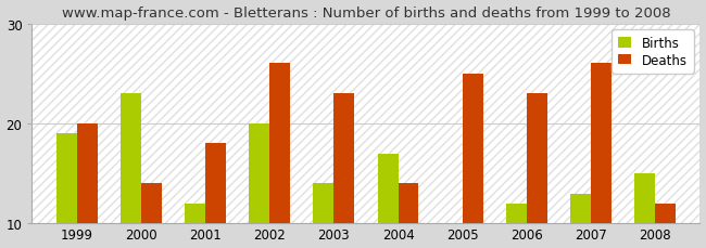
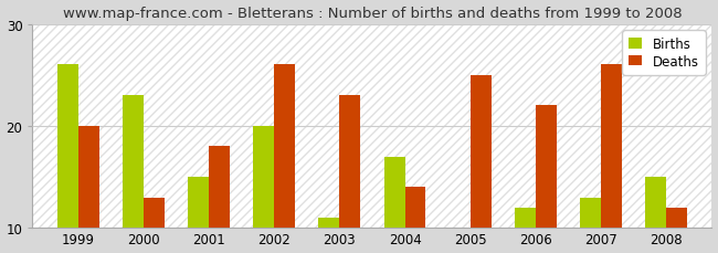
Births/1999: 19 -> 26
Deaths/2000: 14 -> 13
Births/2001: 12 -> 15
Births/2003: 14 -> 11
Deaths/2006: 23 -> 22
